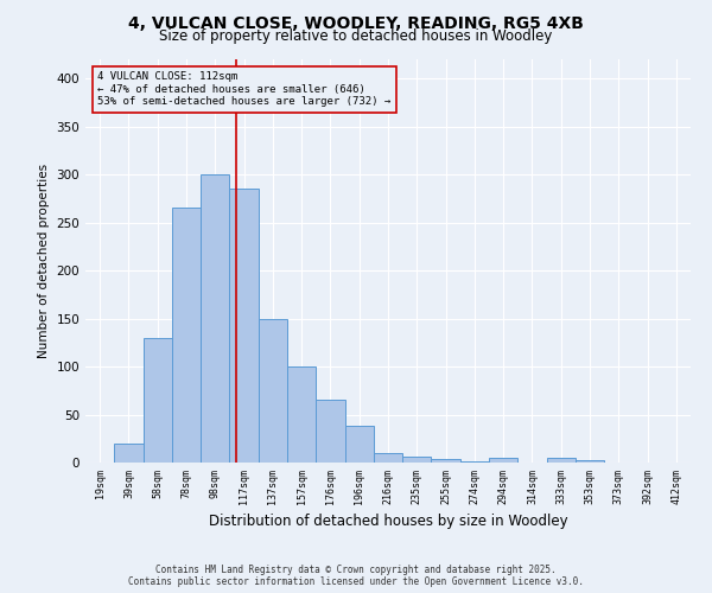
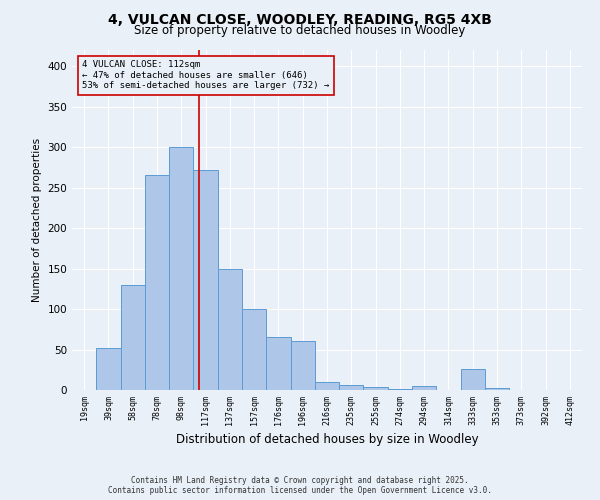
39sqm: 20 -> 52
117sqm: 285 -> 272
196sqm: 38 -> 60
333sqm: 5 -> 26
